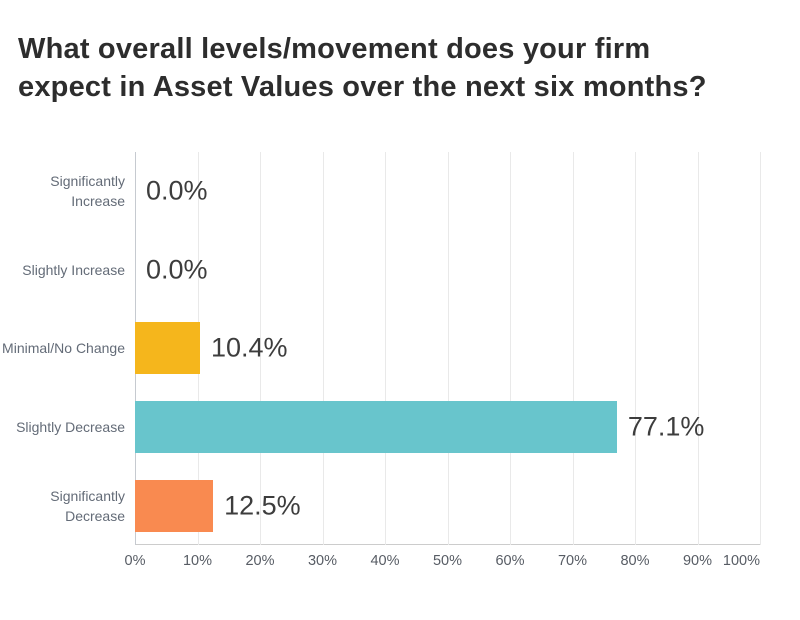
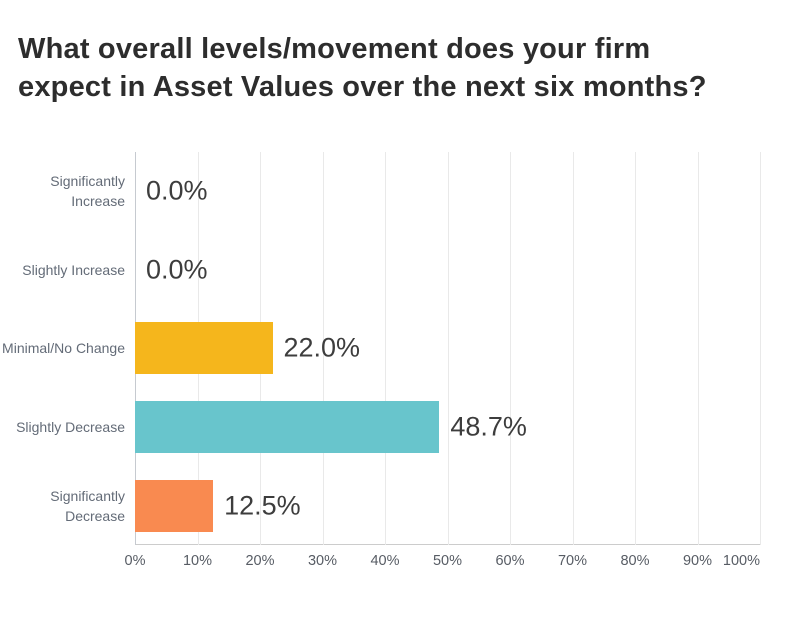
Minimal/No Change: 10.4% -> 22.0%
Slightly Decrease: 77.1% -> 48.7%
